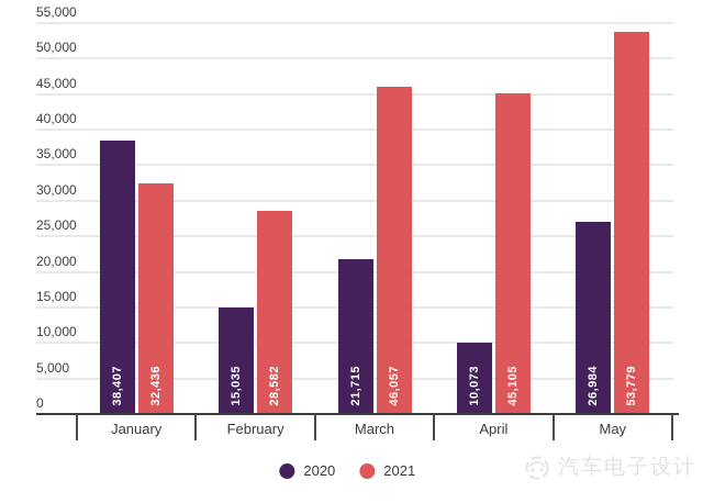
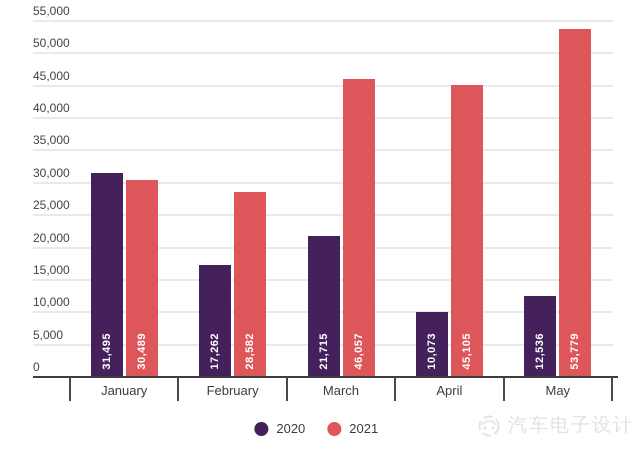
2020/January: 38,407 -> 31,495
2021/January: 32,436 -> 30,489
2020/February: 15,035 -> 17,262
2020/May: 26,984 -> 12,536
